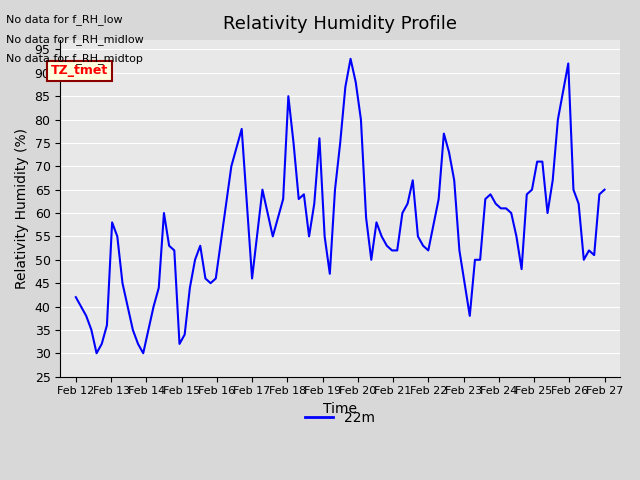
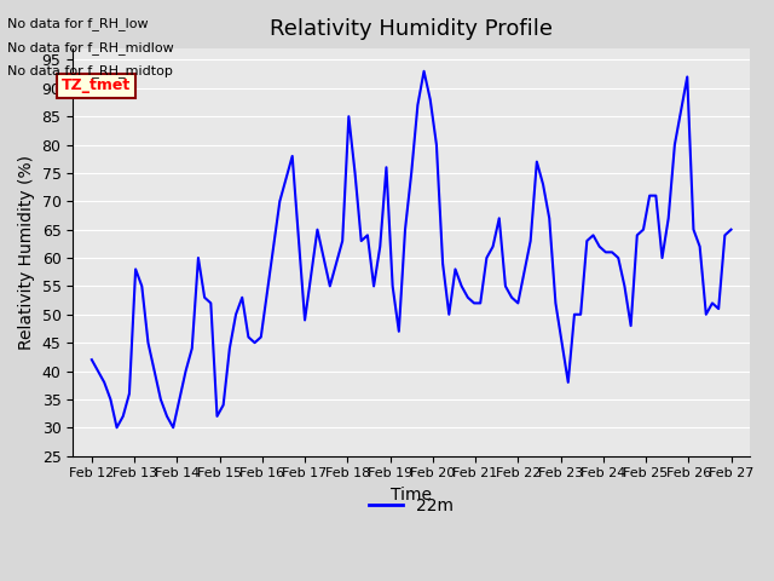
Feb 17: 46 -> 49
